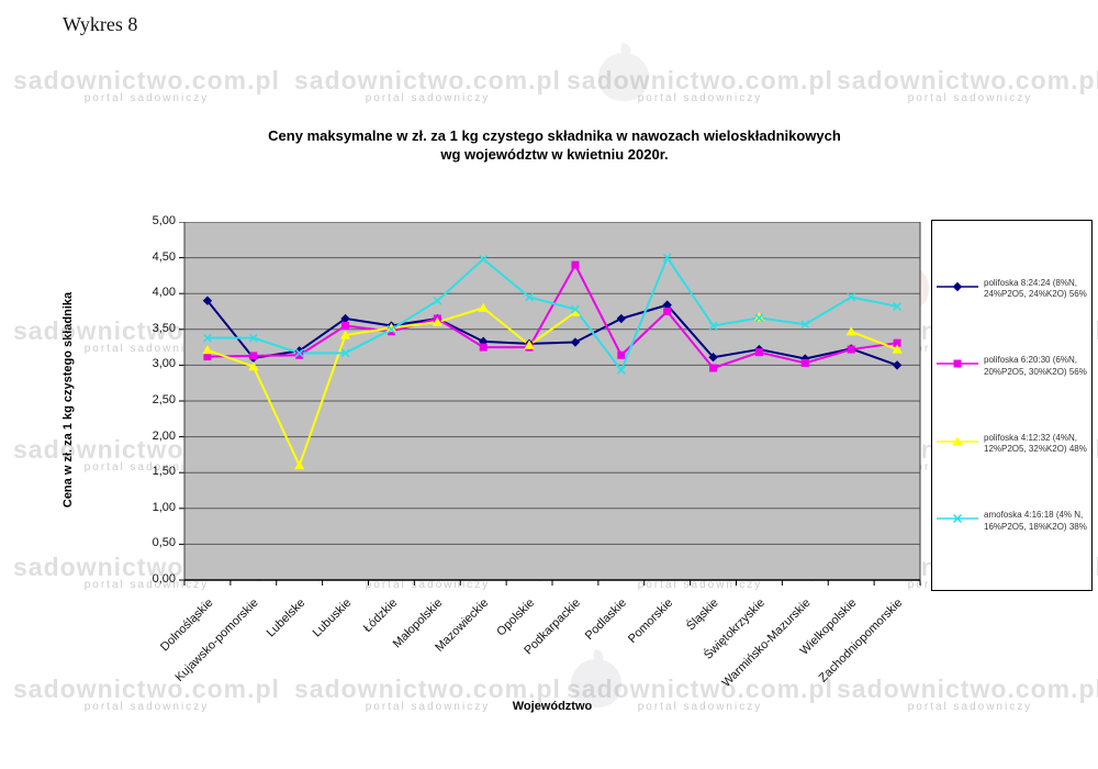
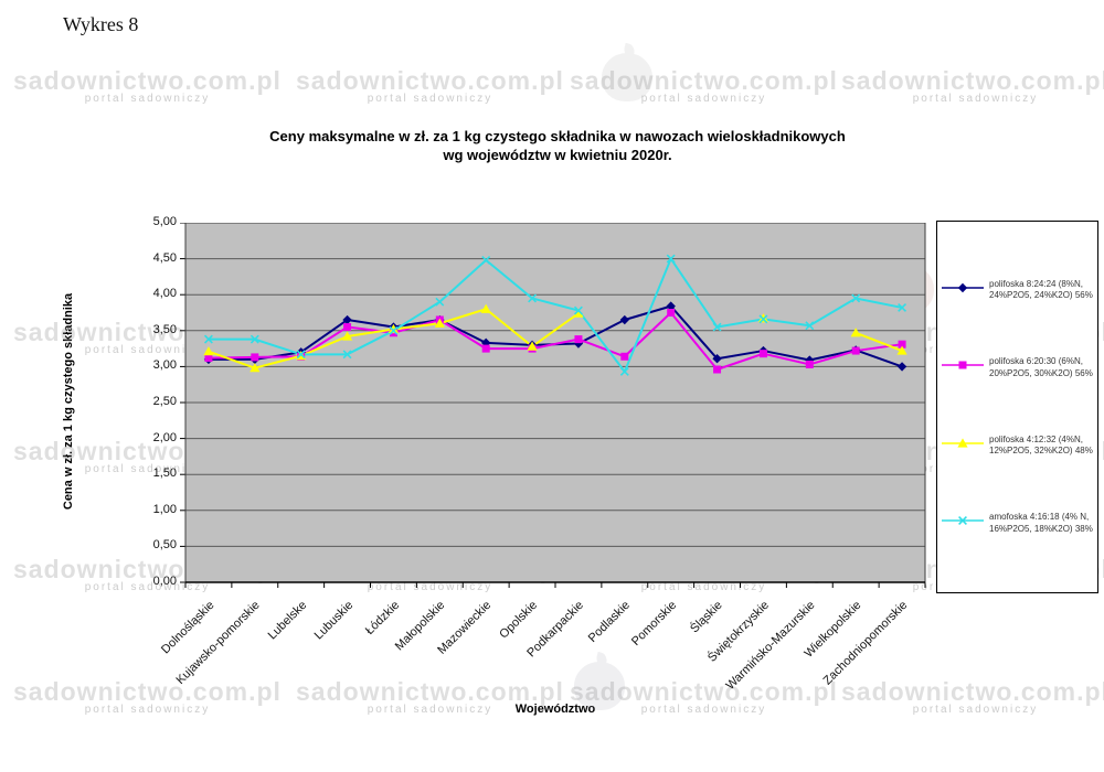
polifoska 8:24:24 (8%N, 24%P2O5, 24%K2O) 56%/Dolnośląskie: 3,9 -> 3,1
polifoska 4:12:32 (4%N, 12%P2O5, 32%K2O) 48%/Lubelske: 1,6 -> 3,1
polifoska 6:20:30 (6%N, 20%P2O5, 30%K2O) 56%/Podkarpackie: 4,4 -> 3,4
